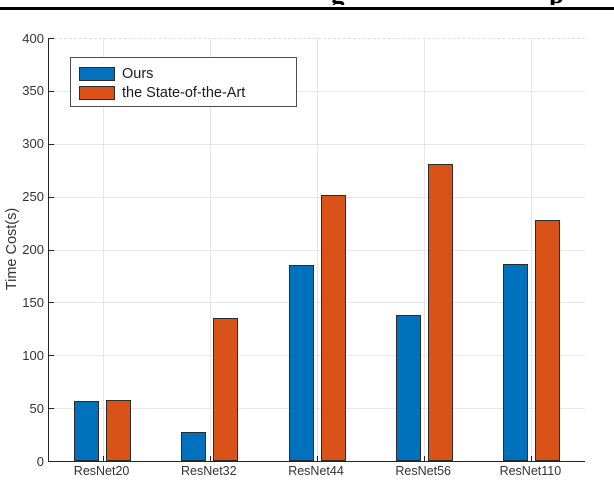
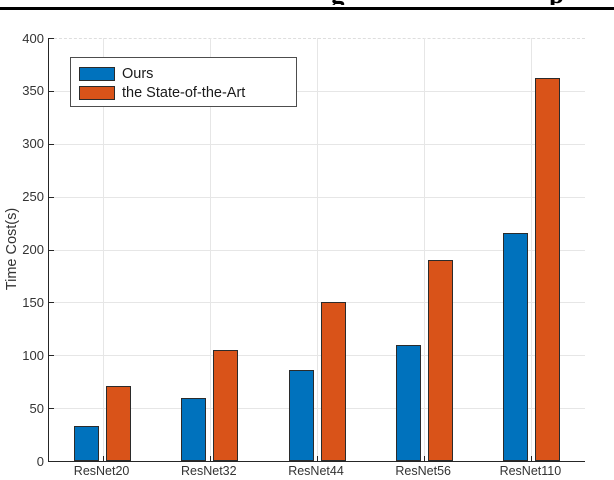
Ours/ResNet20: 57 -> 33
the State-of-the-Art/ResNet20: 58 -> 71
Ours/ResNet32: 27 -> 60
the State-of-the-Art/ResNet32: 135 -> 105
Ours/ResNet44: 185 -> 86
the State-of-the-Art/ResNet44: 252 -> 150
Ours/ResNet56: 138 -> 110
the State-of-the-Art/ResNet56: 281 -> 190
Ours/ResNet110: 186 -> 216
the State-of-the-Art/ResNet110: 228 -> 362
